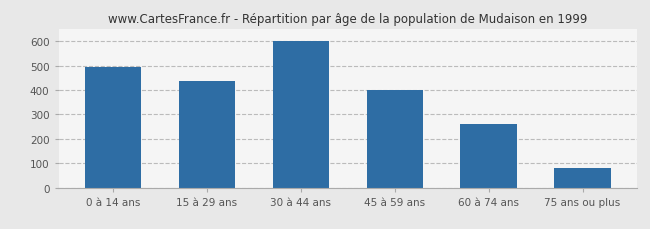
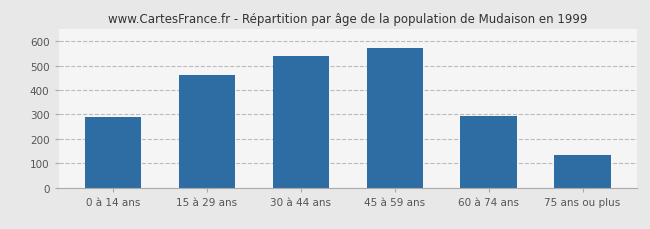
0 à 14 ans: 495 -> 290
15 à 29 ans: 438 -> 460
30 à 44 ans: 600 -> 540
45 à 59 ans: 400 -> 570
60 à 74 ans: 260 -> 295
75 ans ou plus: 82 -> 135
